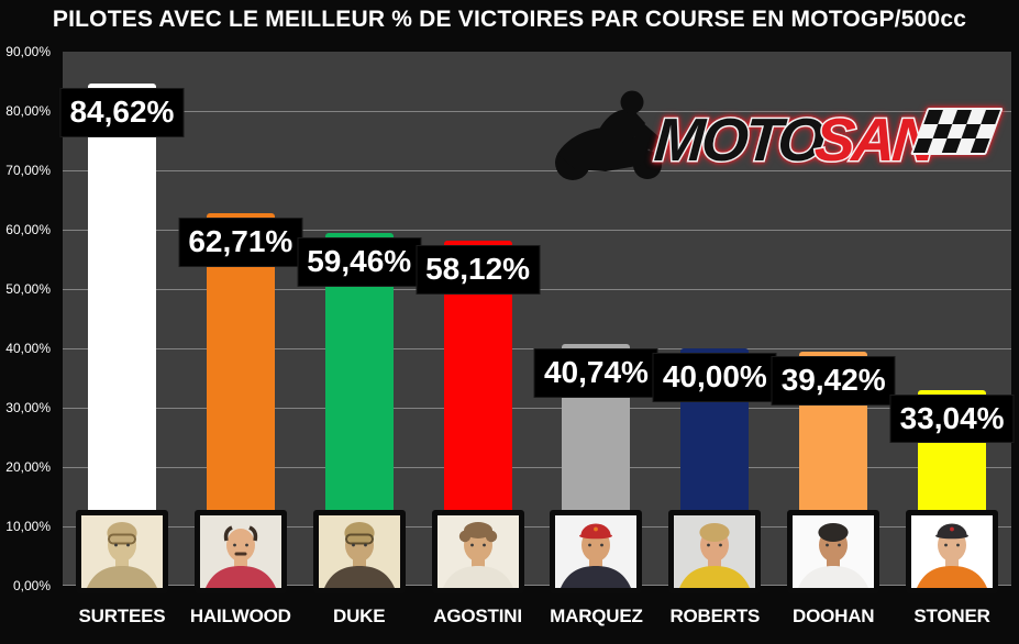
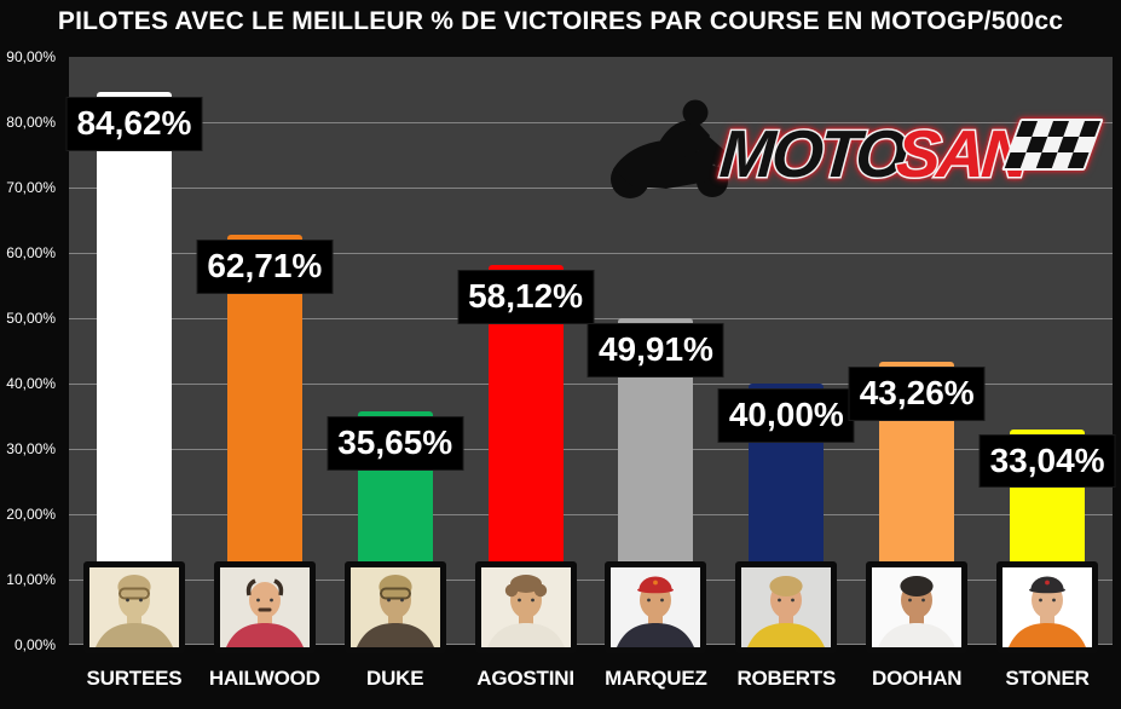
DUKE: 59,46% -> 35,65%
MARQUEZ: 40,74% -> 49,91%
DOOHAN: 39,42% -> 43,26%
